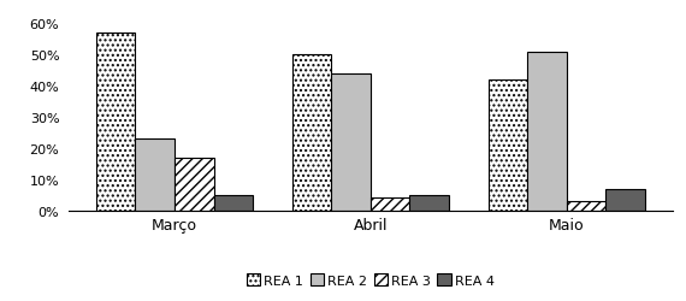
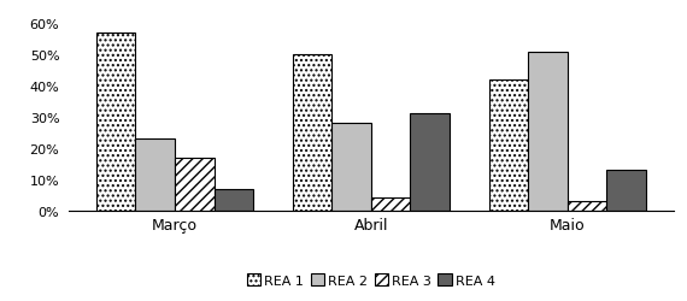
REA 4/Março: 5% -> 7%
REA 2/Abril: 44% -> 28%
REA 4/Abril: 5% -> 31%
REA 4/Maio: 7% -> 13%
